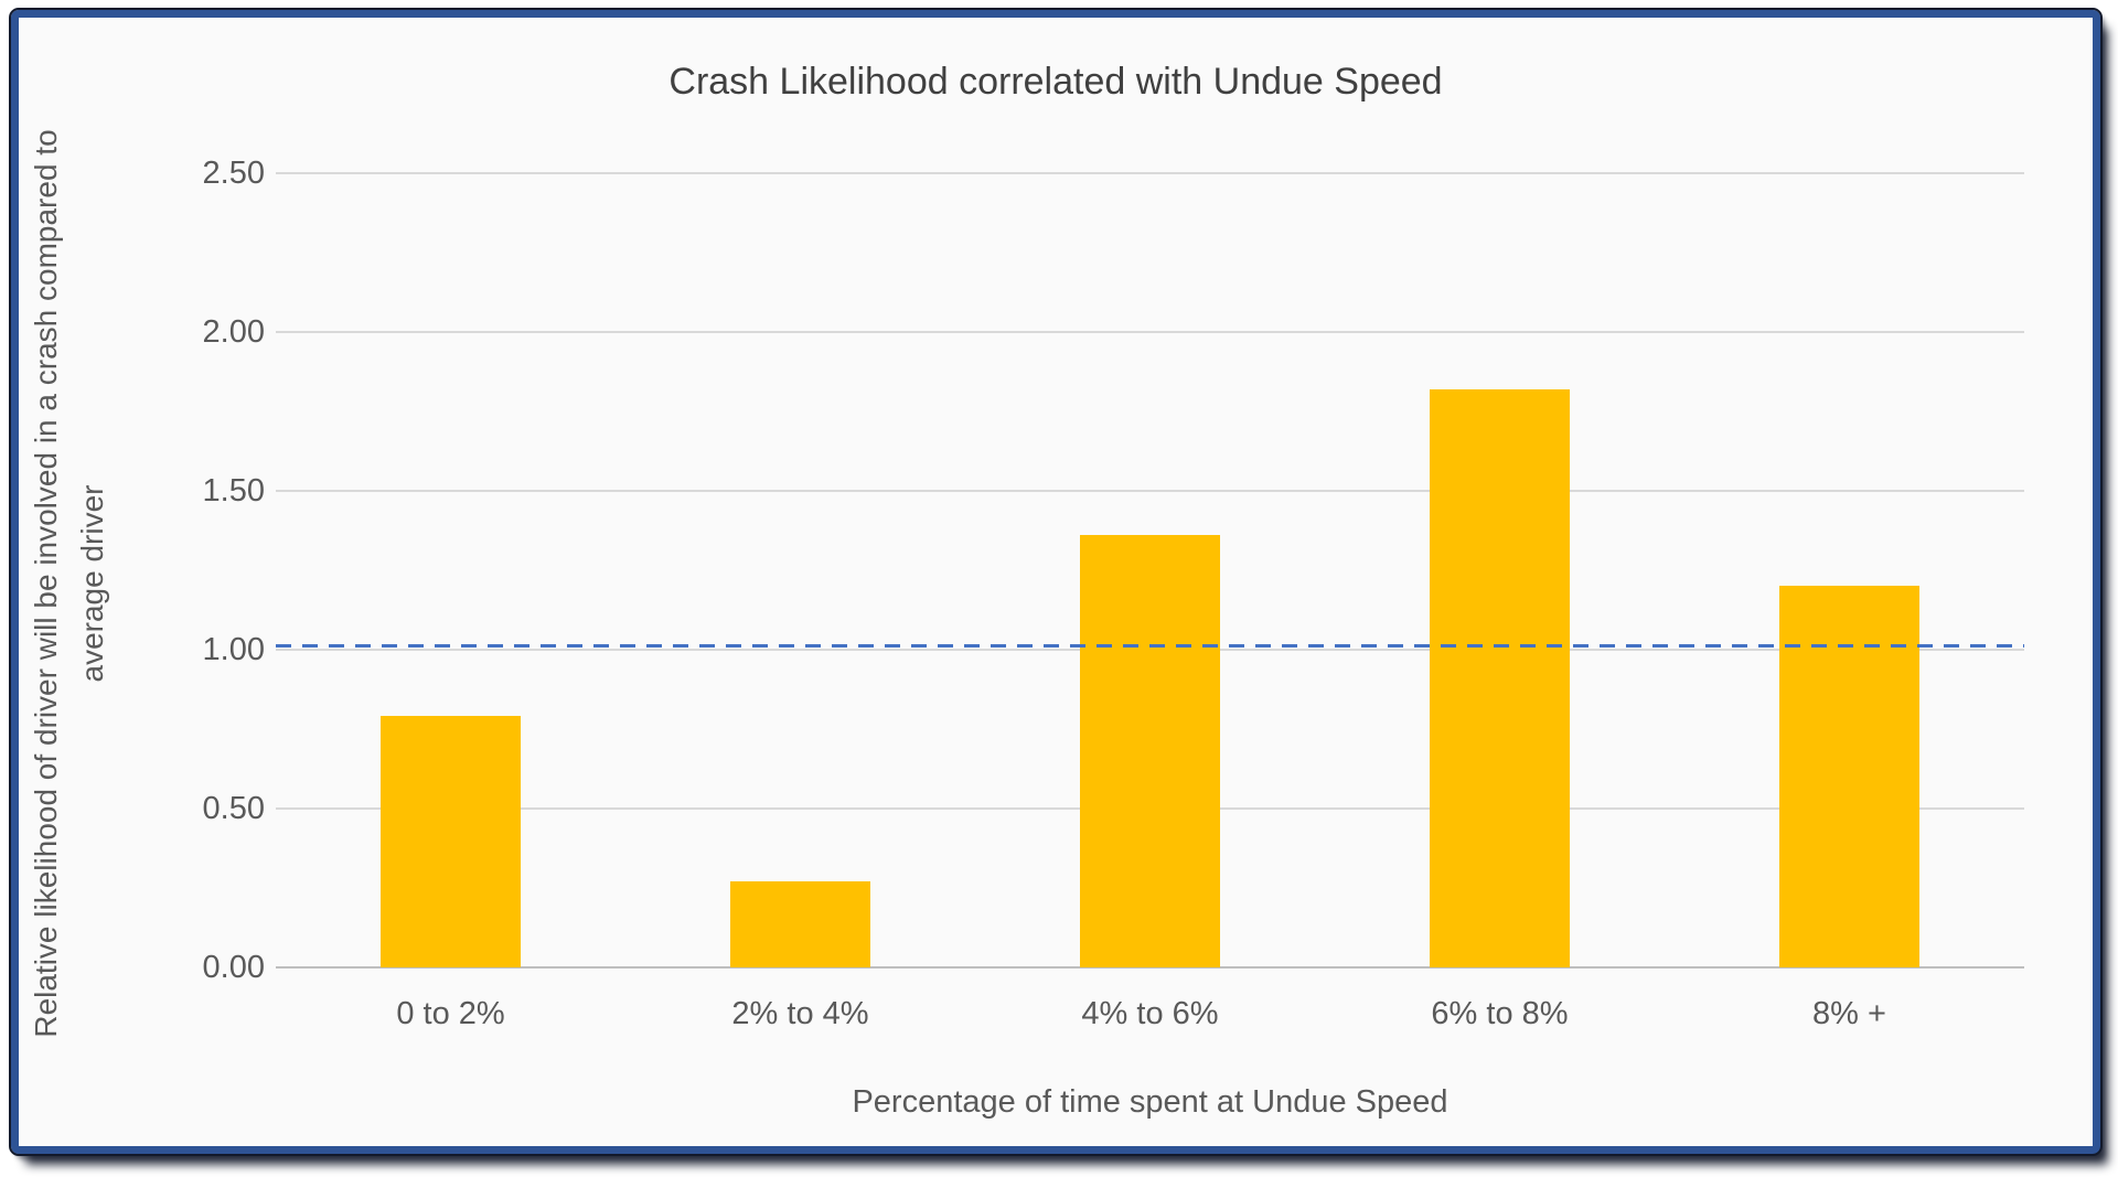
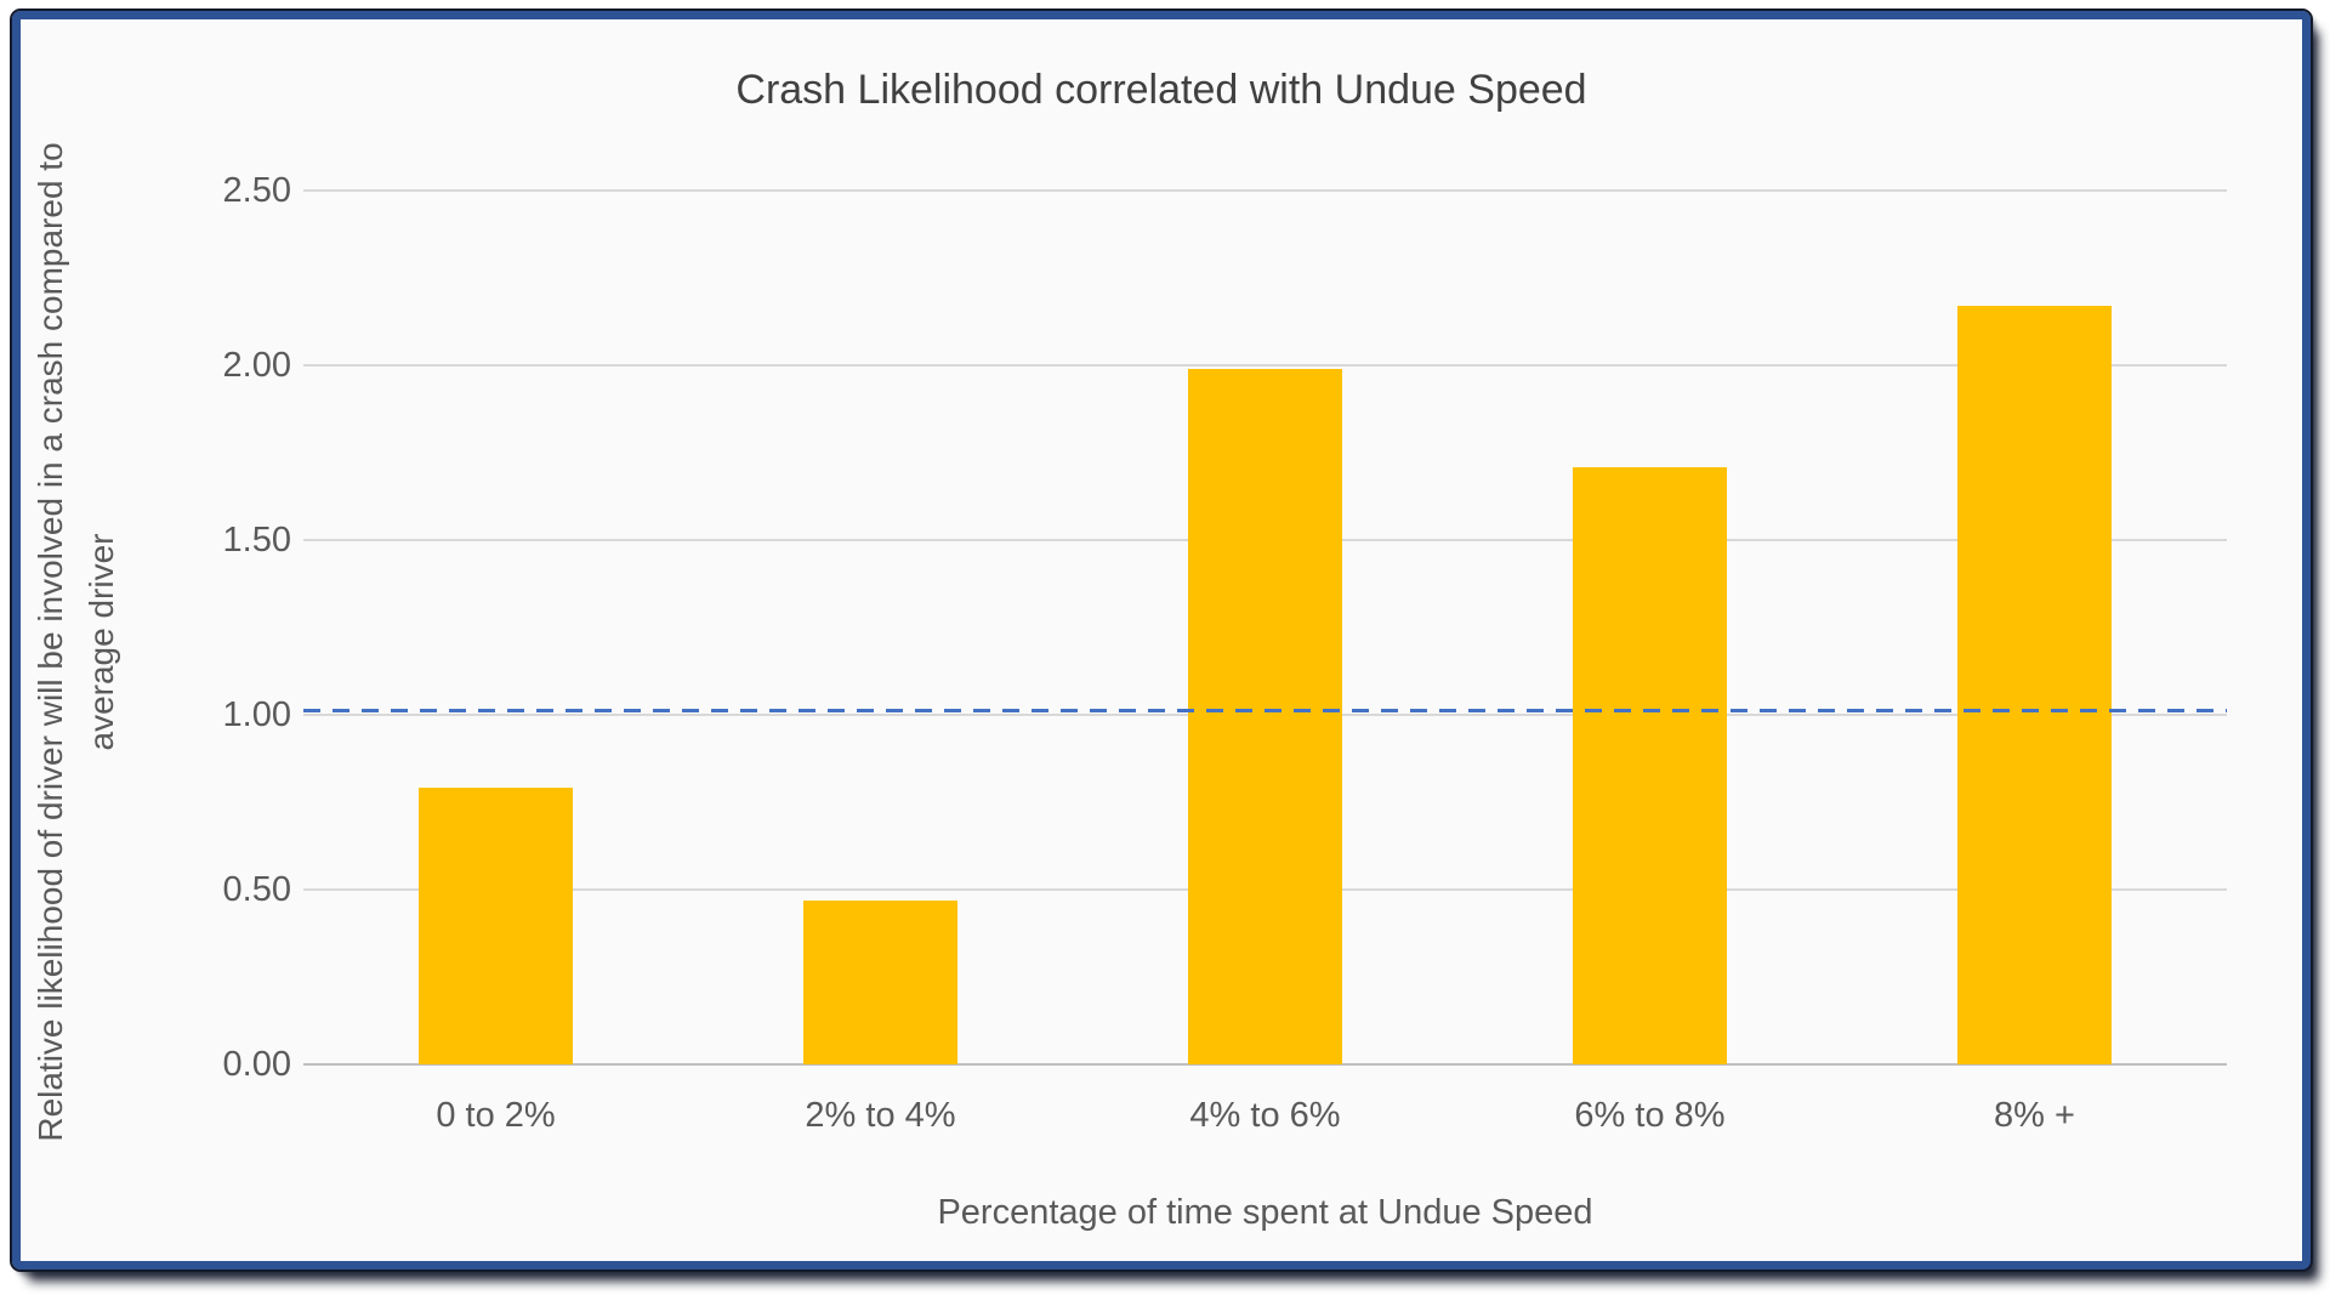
2% to 4%: 0.27 -> 0.47
4% to 6%: 1.36 -> 1.99
6% to 8%: 1.82 -> 1.71
8% +: 1.20 -> 2.17
